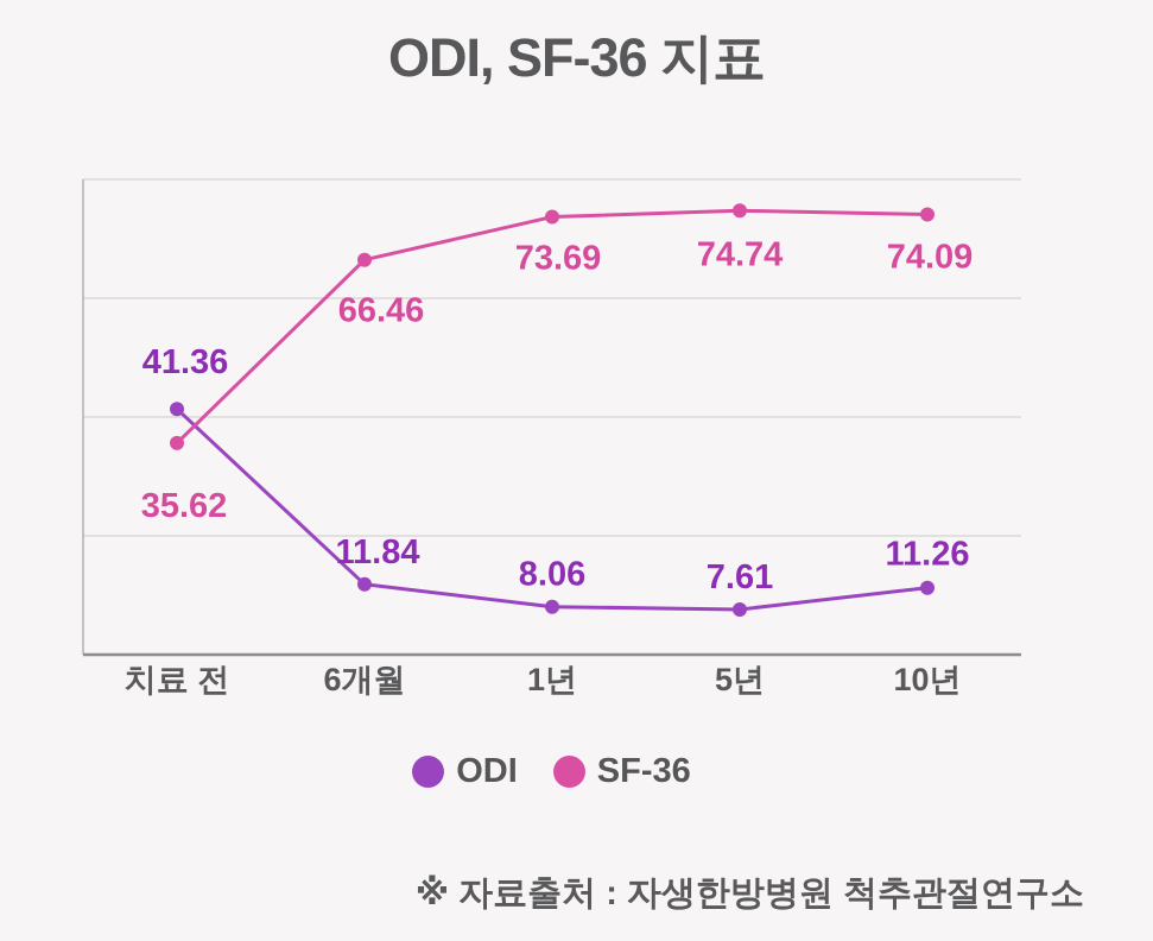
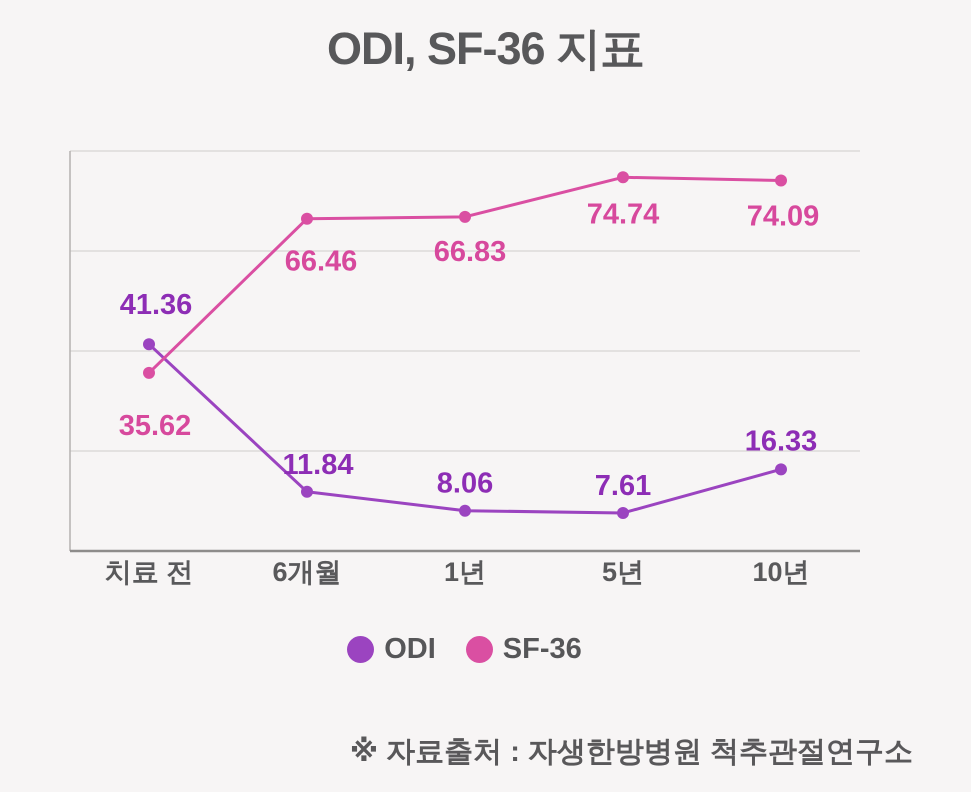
SF-36/1년: 73.69 -> 66.83
ODI/10년: 11.26 -> 16.33
